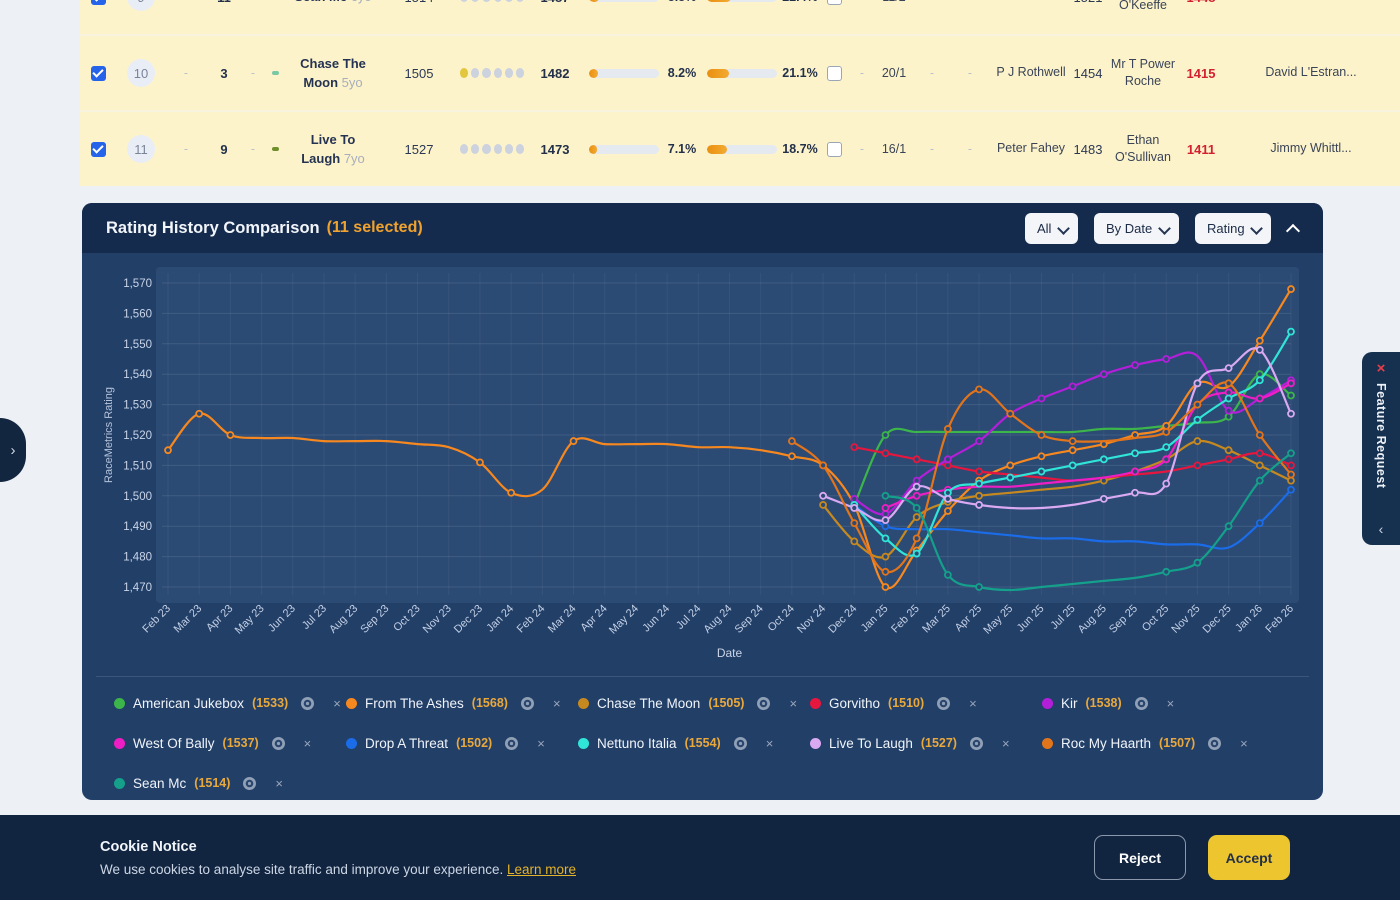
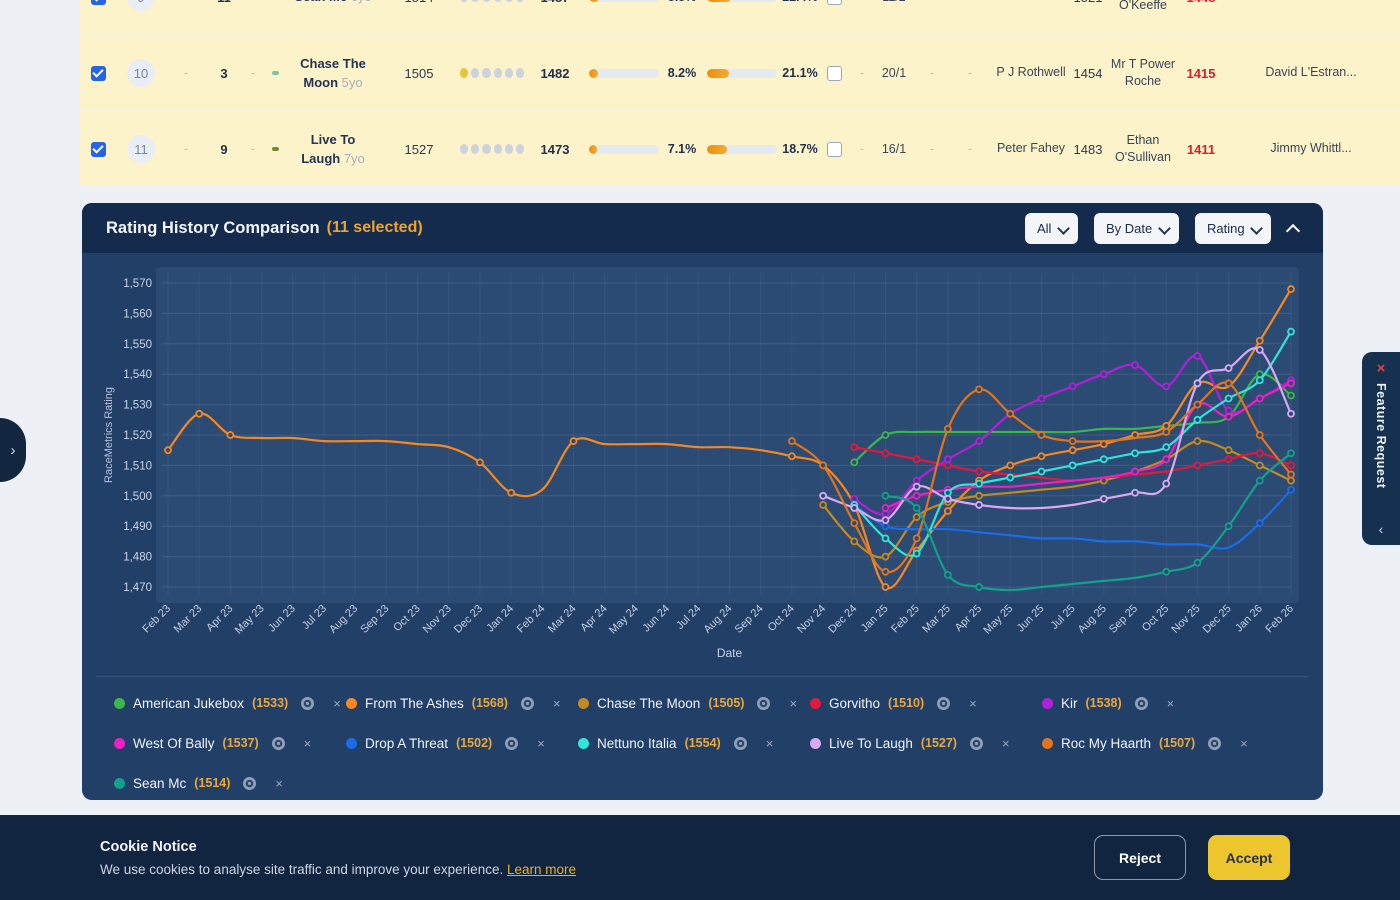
American Jukebox/Dec 24: 1497 -> 1511
Kir/Oct 25: 1545 -> 1536
West Of Bally/Dec 25: 1534 -> 1526
